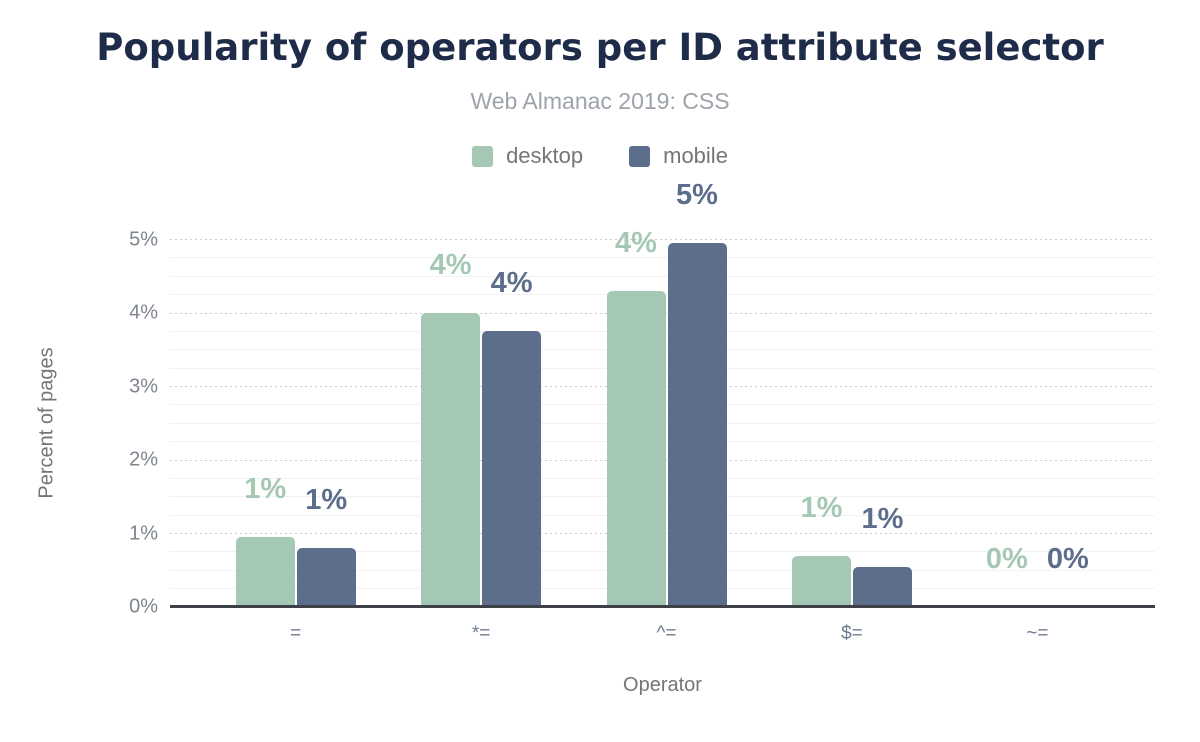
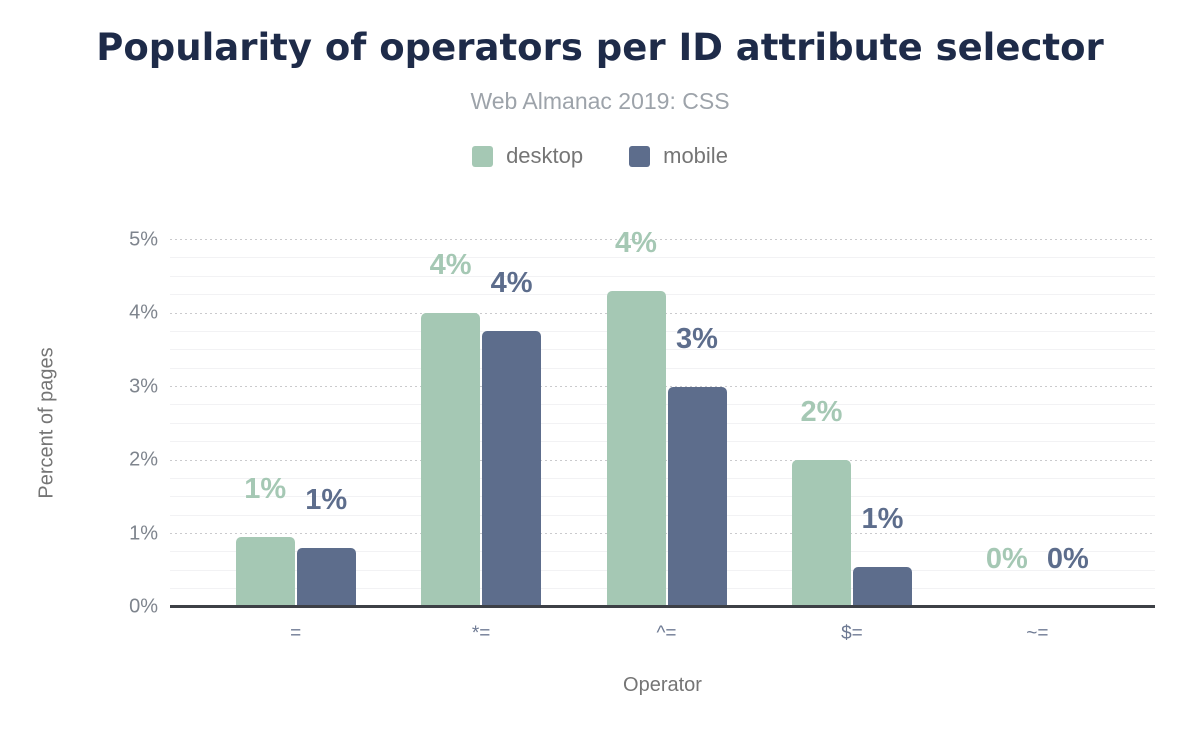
mobile/^=: 5% -> 3%
desktop/$=: 1% -> 2%
